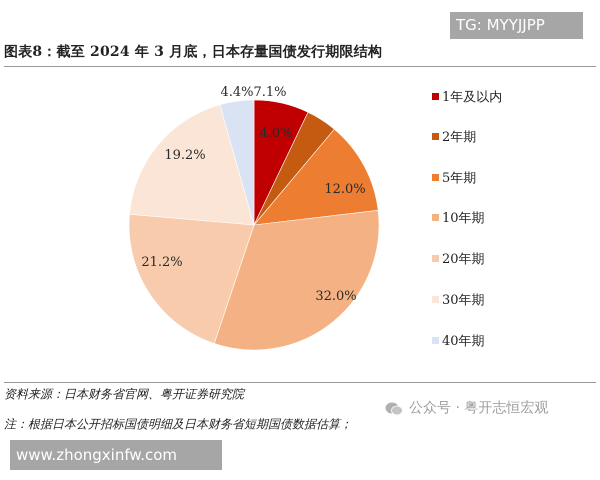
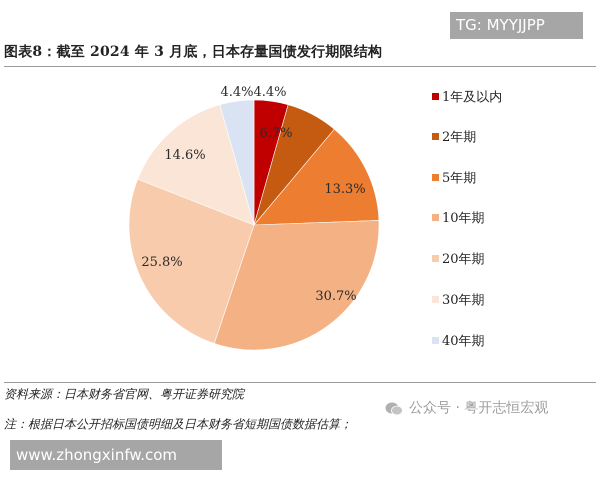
1年及以内: 7.1% -> 4.4%
2年期: 4.0% -> 6.7%
5年期: 12.0% -> 13.3%
10年期: 32.0% -> 30.7%
20年期: 21.2% -> 25.8%
30年期: 19.2% -> 14.6%
